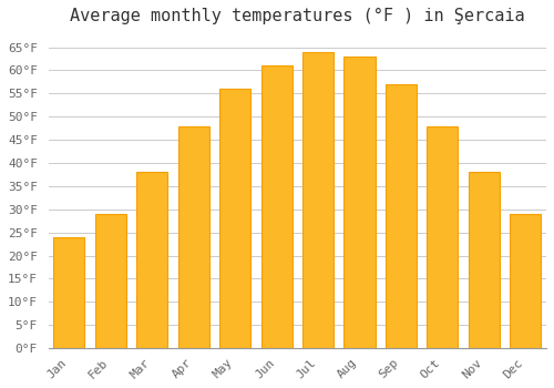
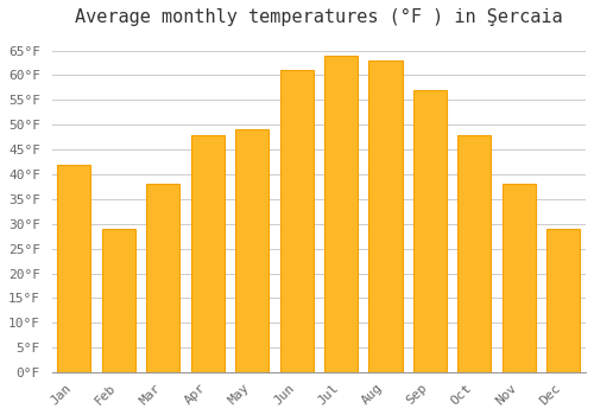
Jan: 24°F -> 42°F
May: 56°F -> 49°F
